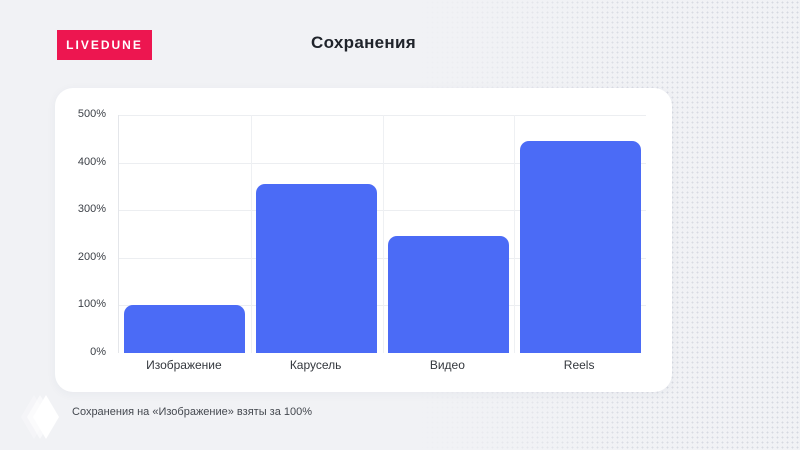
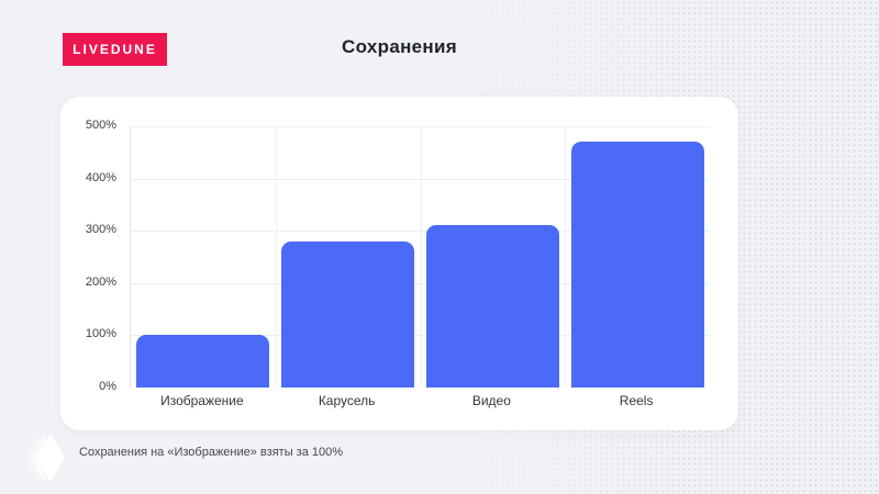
Карусель: 360% -> 280%
Видео: 240% -> 310%
Reels: 440% -> 470%
